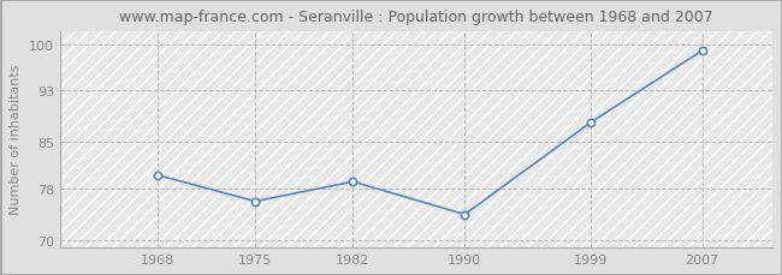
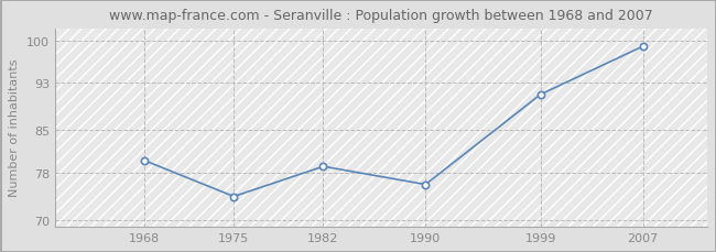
1975: 76 -> 74
1990: 74 -> 76
1999: 88 -> 91
